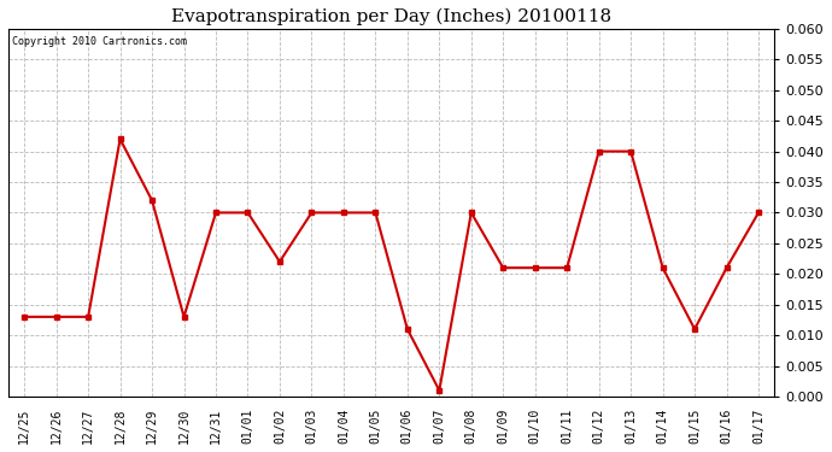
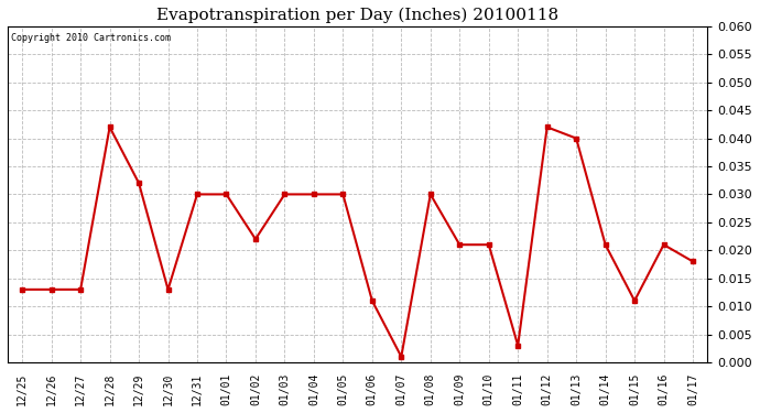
01/11: 0.021 -> 0.003
01/12: 0.040 -> 0.042
01/17: 0.030 -> 0.018
